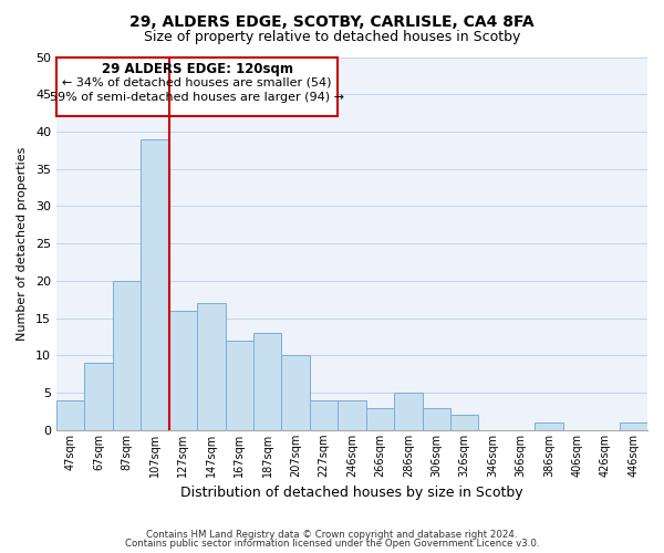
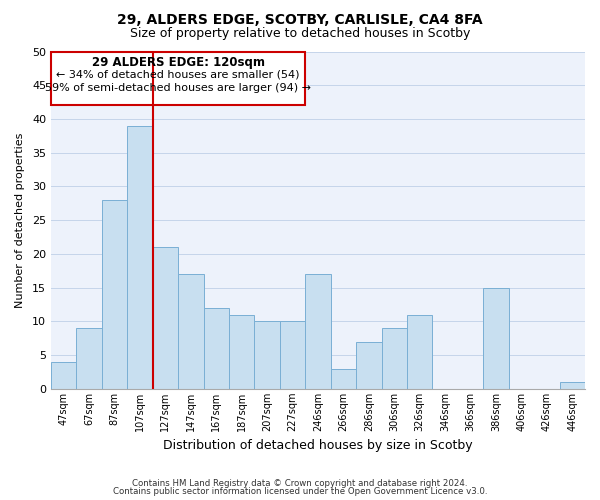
87sqm: 20 -> 28
127sqm: 16 -> 21
187sqm: 13 -> 11
227sqm: 4 -> 10
246sqm: 4 -> 17
286sqm: 5 -> 7
306sqm: 3 -> 9
326sqm: 2 -> 11
386sqm: 1 -> 15
